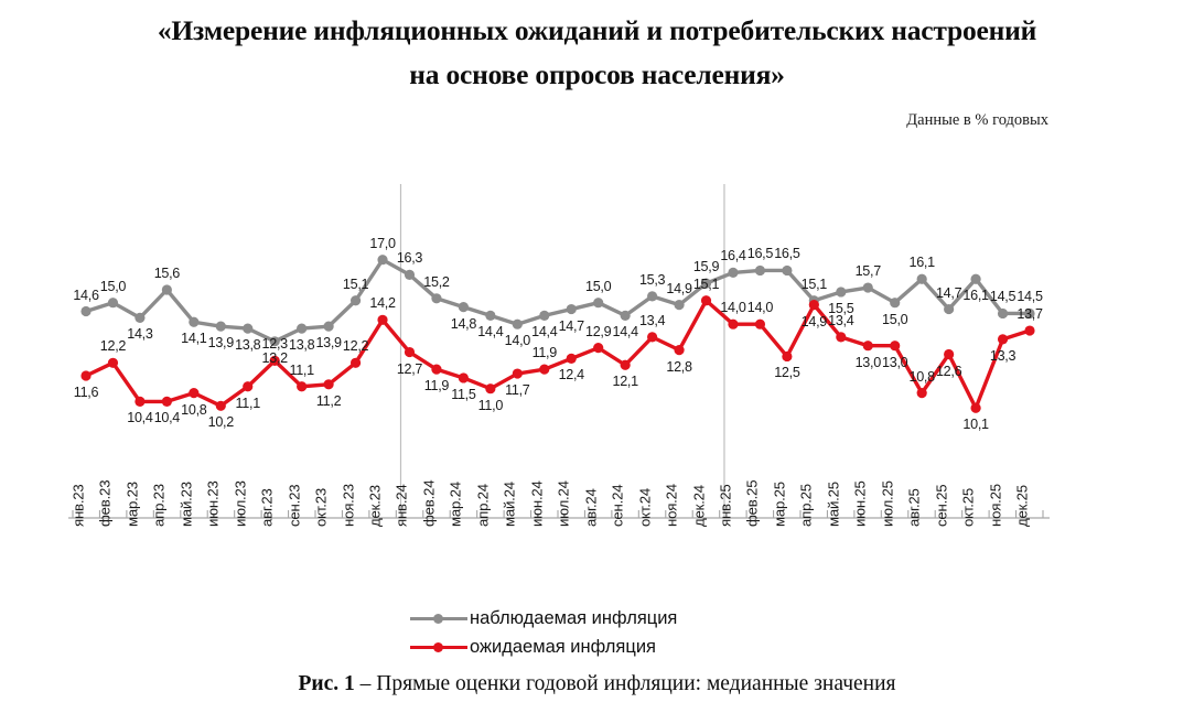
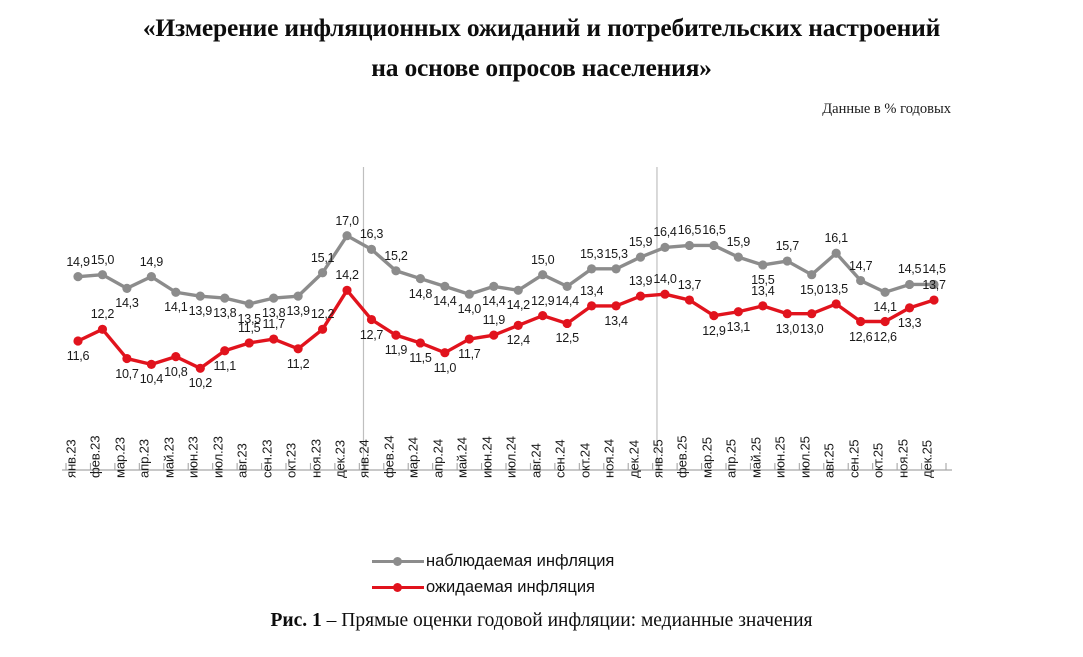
наблюдаемая инфляция/янв.23: 14,6 -> 14,9
ожидаемая инфляция/мар.23: 10,4 -> 10,7
наблюдаемая инфляция/апр.23: 15,6 -> 14,9
наблюдаемая инфляция/авг.23: 13,2 -> 13,5
ожидаемая инфляция/авг.23: 12,3 -> 11,5
ожидаемая инфляция/сен.23: 11,1 -> 11,7
наблюдаемая инфляция/июл.24: 14,7 -> 14,2
ожидаемая инфляция/сен.24: 12,1 -> 12,5
наблюдаемая инфляция/ноя.24: 14,9 -> 15,3
ожидаемая инфляция/ноя.24: 12,8 -> 13,4
ожидаемая инфляция/дек.24: 15,1 -> 13,9
ожидаемая инфляция/фев.25: 14,0 -> 13,7
ожидаемая инфляция/мар.25: 12,5 -> 12,9
наблюдаемая инфляция/апр.25: 15,1 -> 15,9
ожидаемая инфляция/апр.25: 14,9 -> 13,1
ожидаемая инфляция/авг.25: 10,8 -> 13,5
наблюдаемая инфляция/окт.25: 16,1 -> 14,1
ожидаемая инфляция/окт.25: 10,1 -> 12,6
